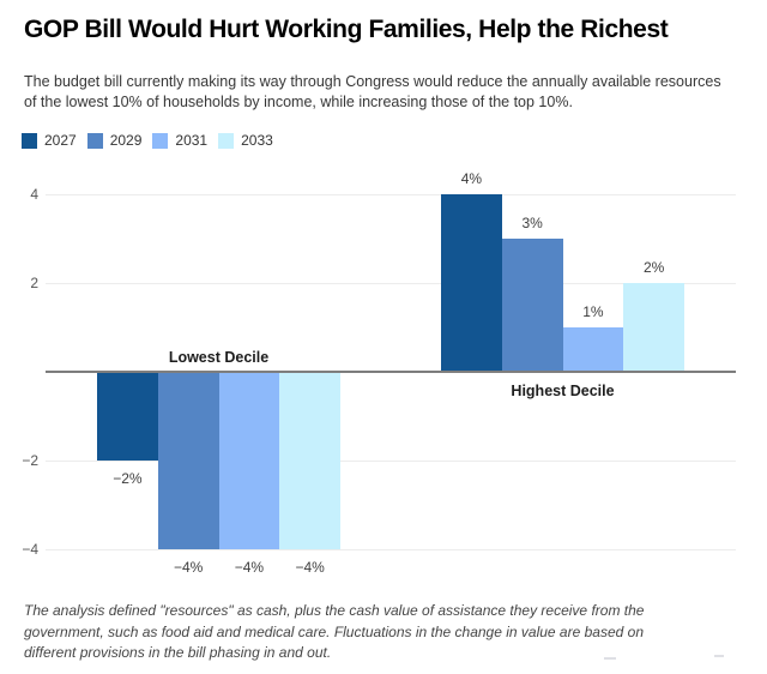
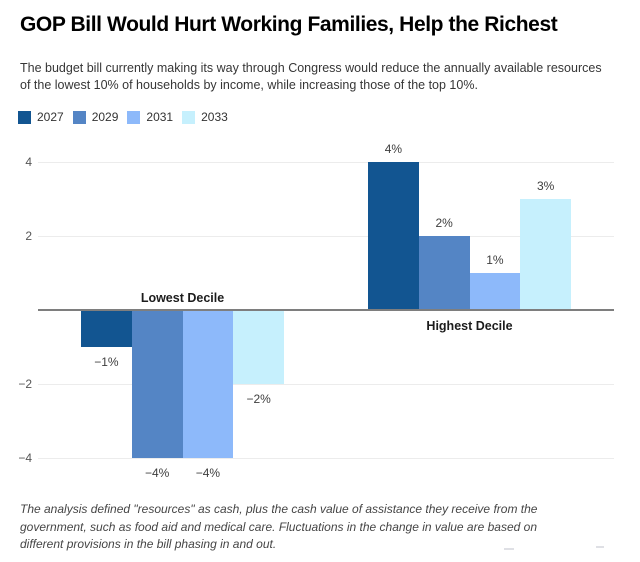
2027/Lowest Decile: −2% -> −1%
2033/Lowest Decile: −4% -> −2%
2029/Highest Decile: 3% -> 2%
2033/Highest Decile: 2% -> 3%
